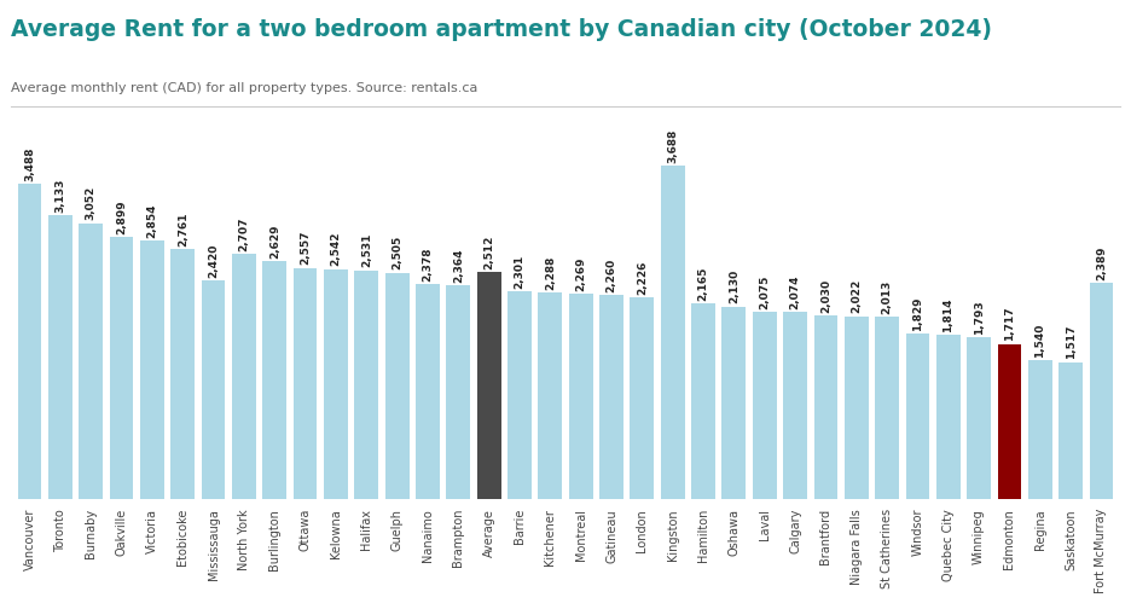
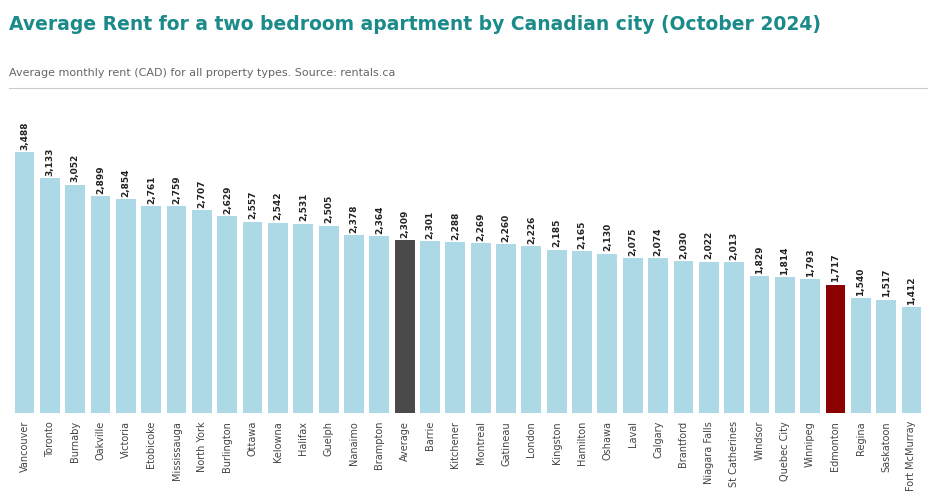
Mississauga: 2,420 -> 2,759
Average: 2,512 -> 2,309
Kingston: 3,688 -> 2,185
Fort McMurray: 2,389 -> 1,412
